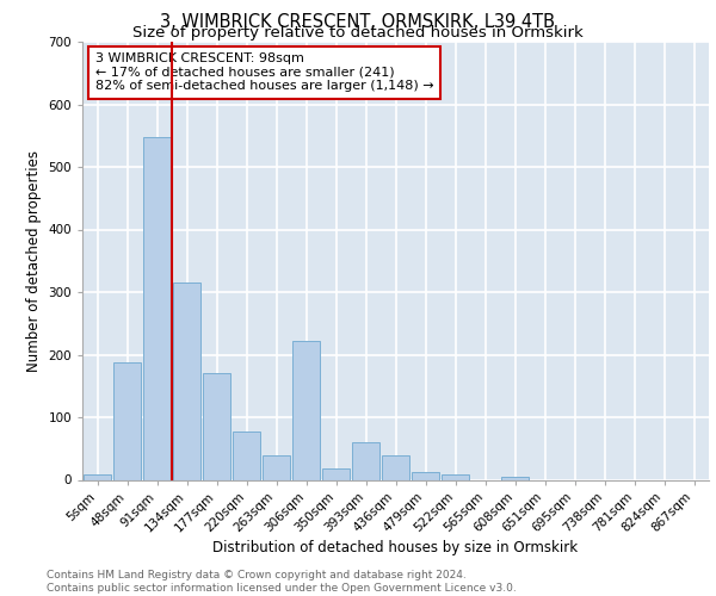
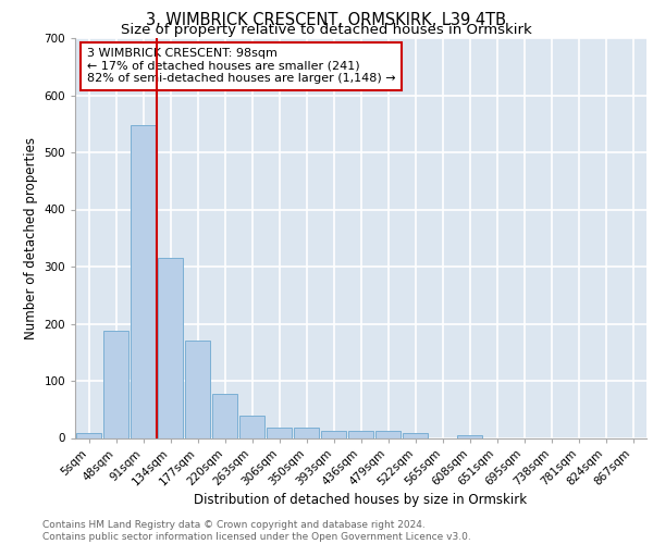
306sqm: 222 -> 18
393sqm: 60 -> 13
436sqm: 40 -> 12
